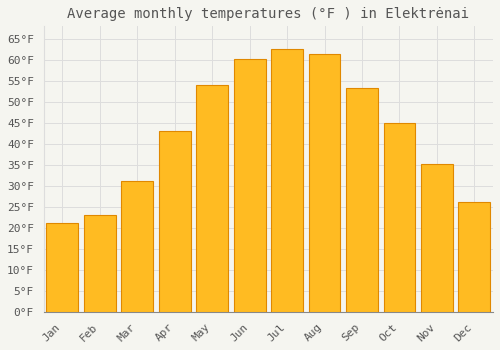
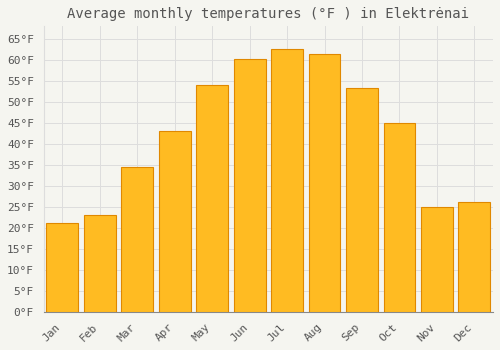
Mar: 31.1°F -> 34.5°F
Nov: 35.1°F -> 25.0°F
